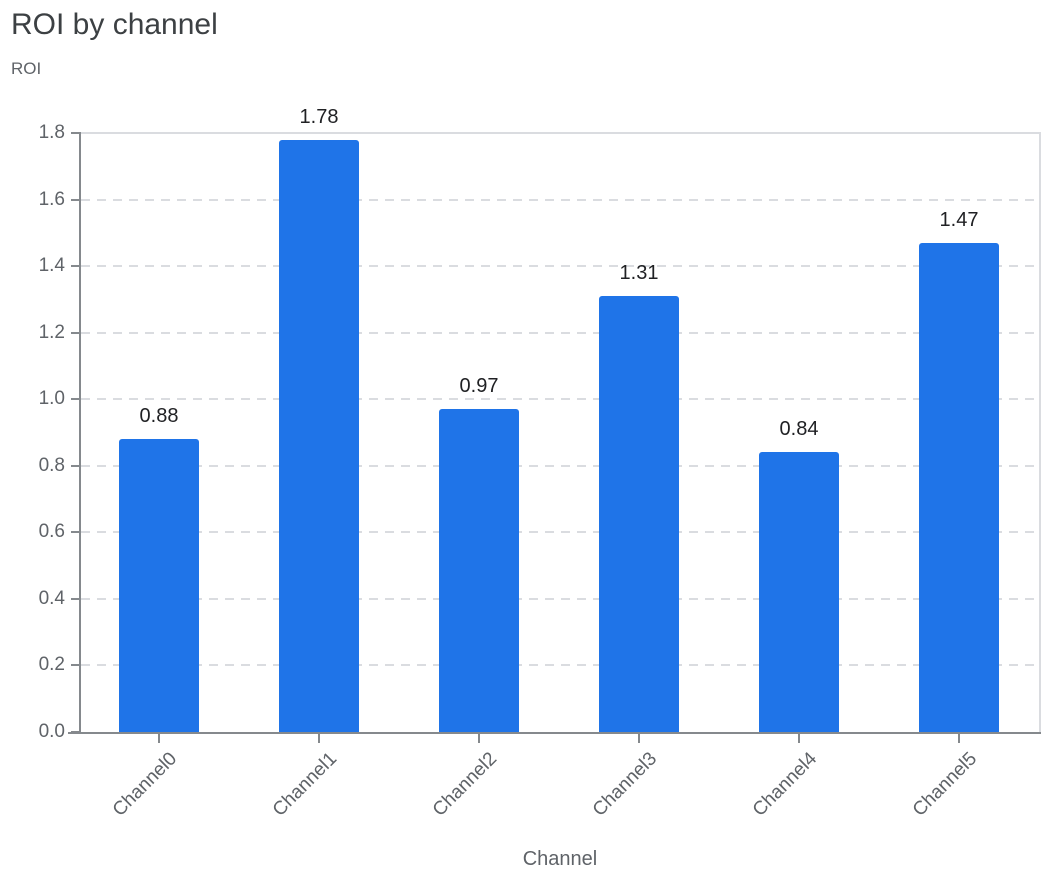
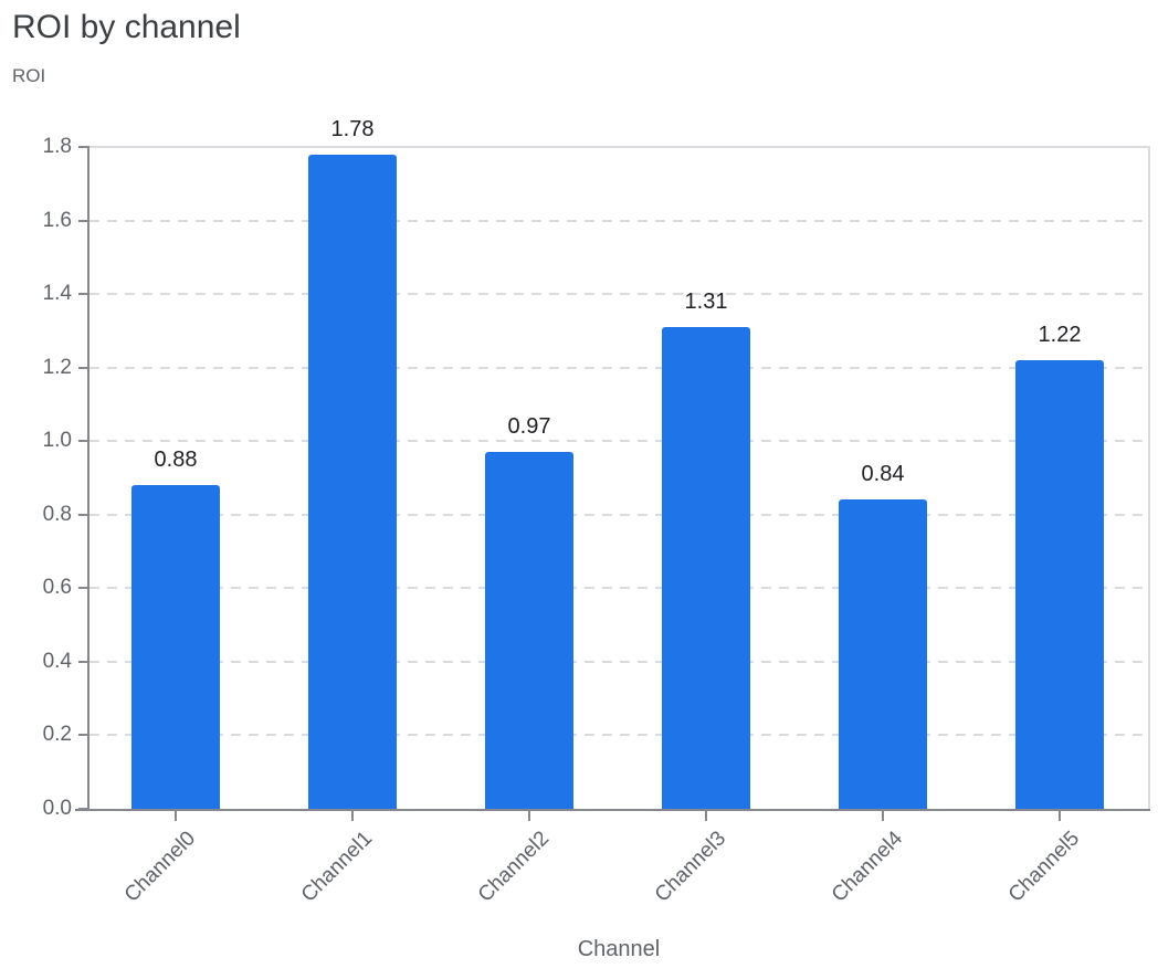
Channel5: 1.47 -> 1.22
